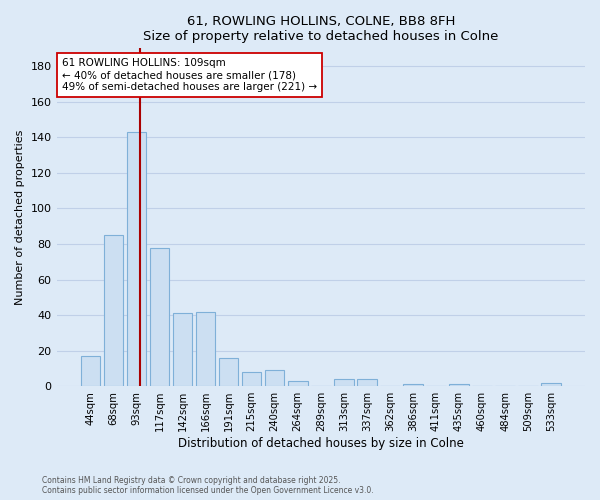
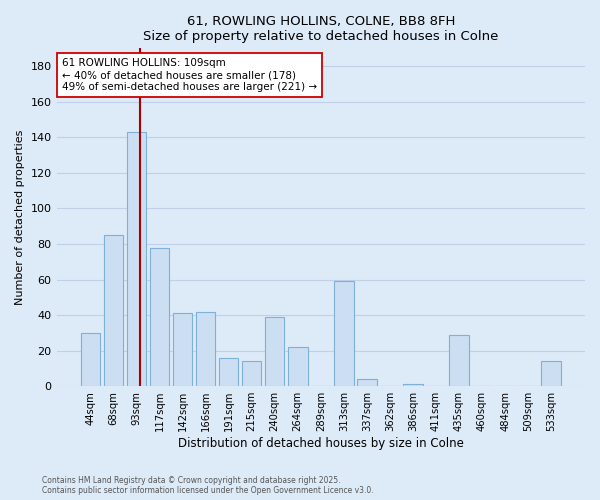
44sqm: 17 -> 30
215sqm: 8 -> 14
240sqm: 9 -> 39
264sqm: 3 -> 22
313sqm: 4 -> 59
435sqm: 1 -> 29
533sqm: 2 -> 14
